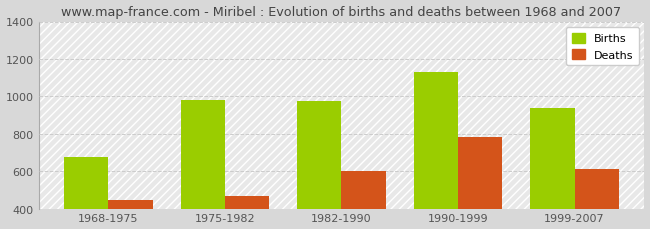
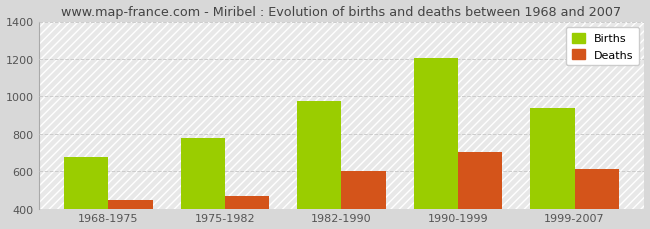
Births/1975-1982: 980 -> 780
Births/1990-1999: 1130 -> 1200
Deaths/1990-1999: 780 -> 700
